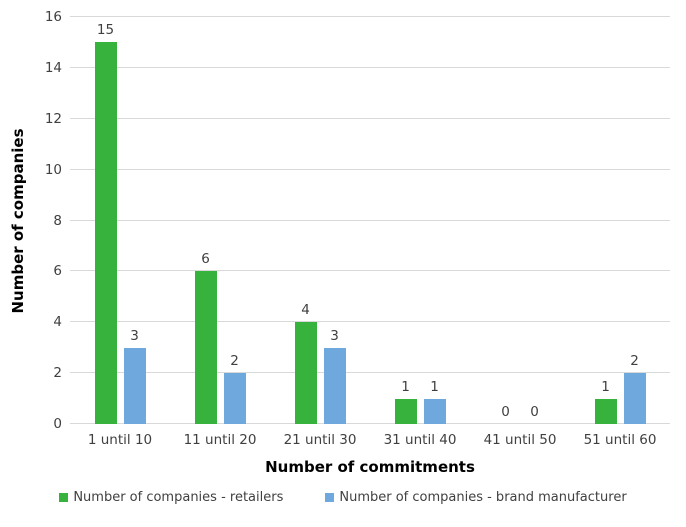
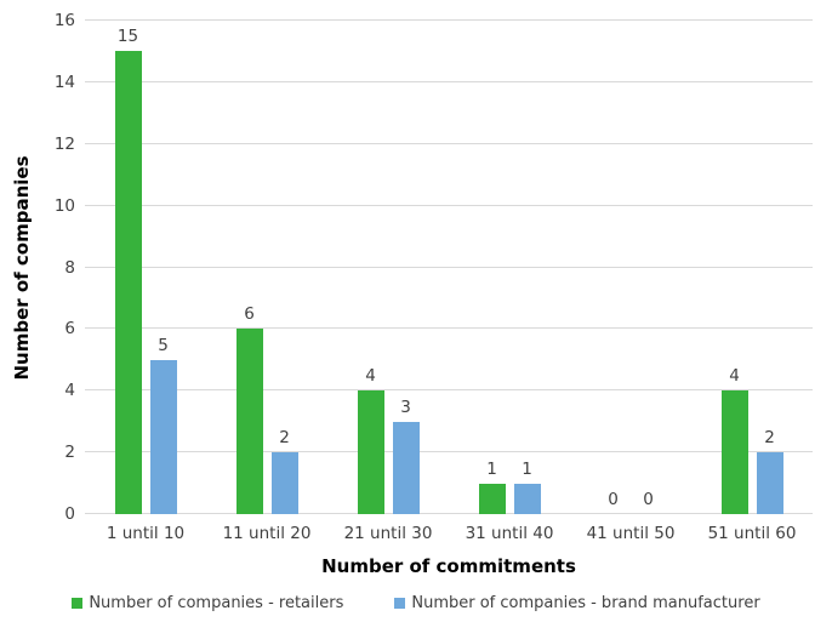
Number of companies - brand manufacturer/1 until 10: 3 -> 5
Number of companies - retailers/51 until 60: 1 -> 4
